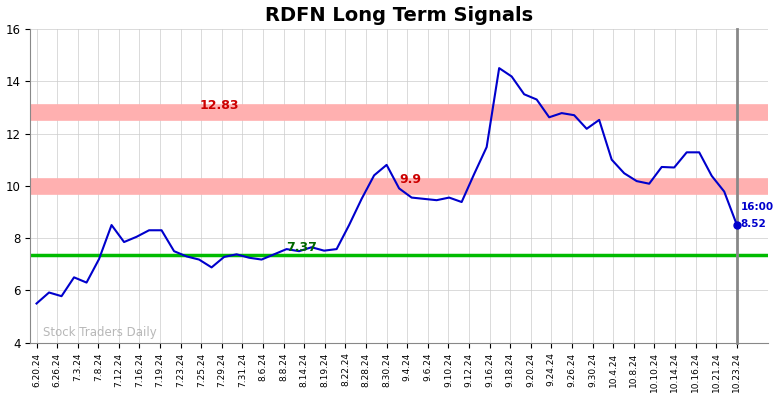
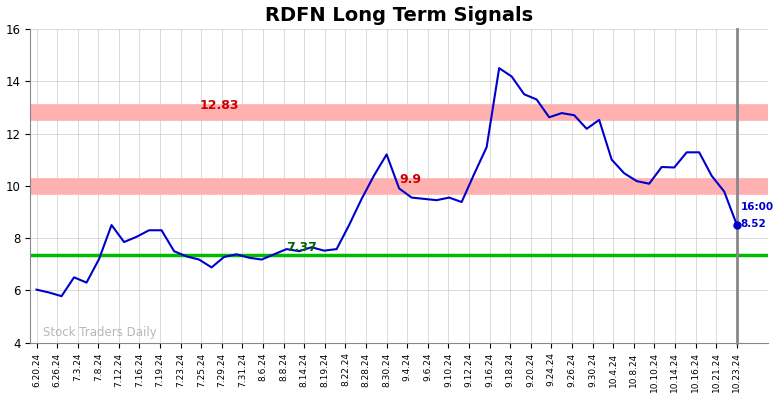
6.20.24: 5.50 -> 6.03
8.30.24: 10.80 -> 11.20
